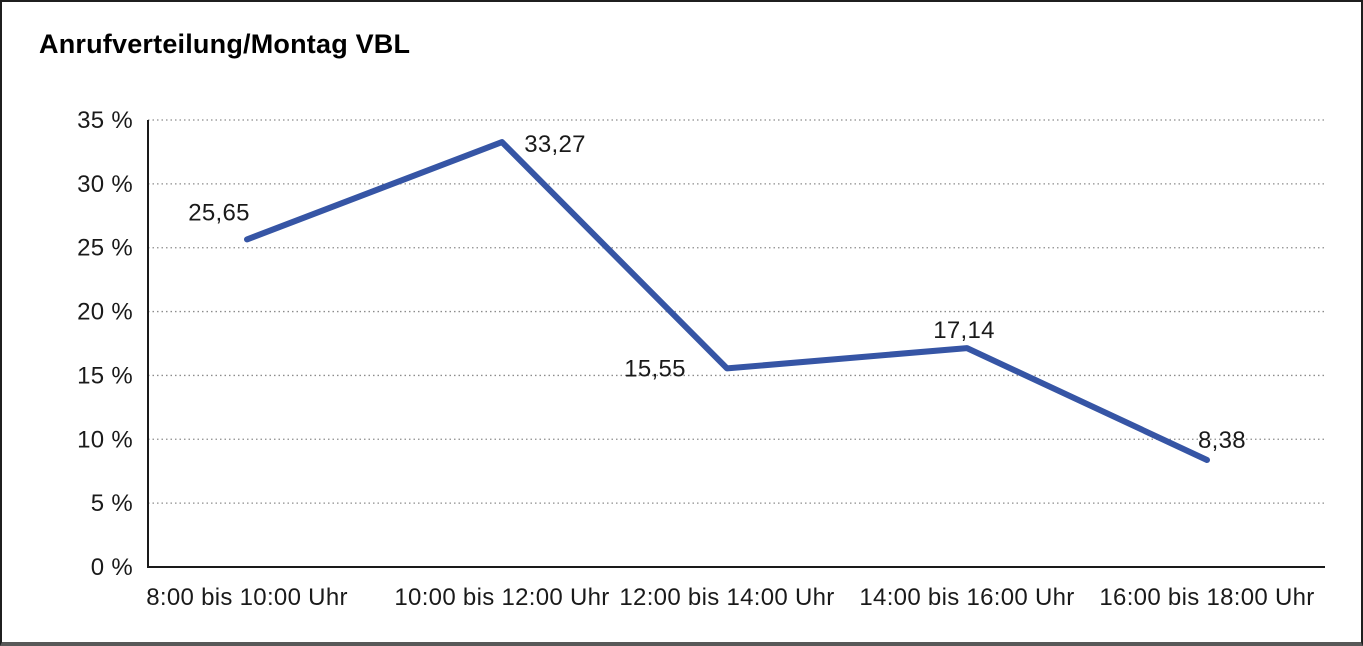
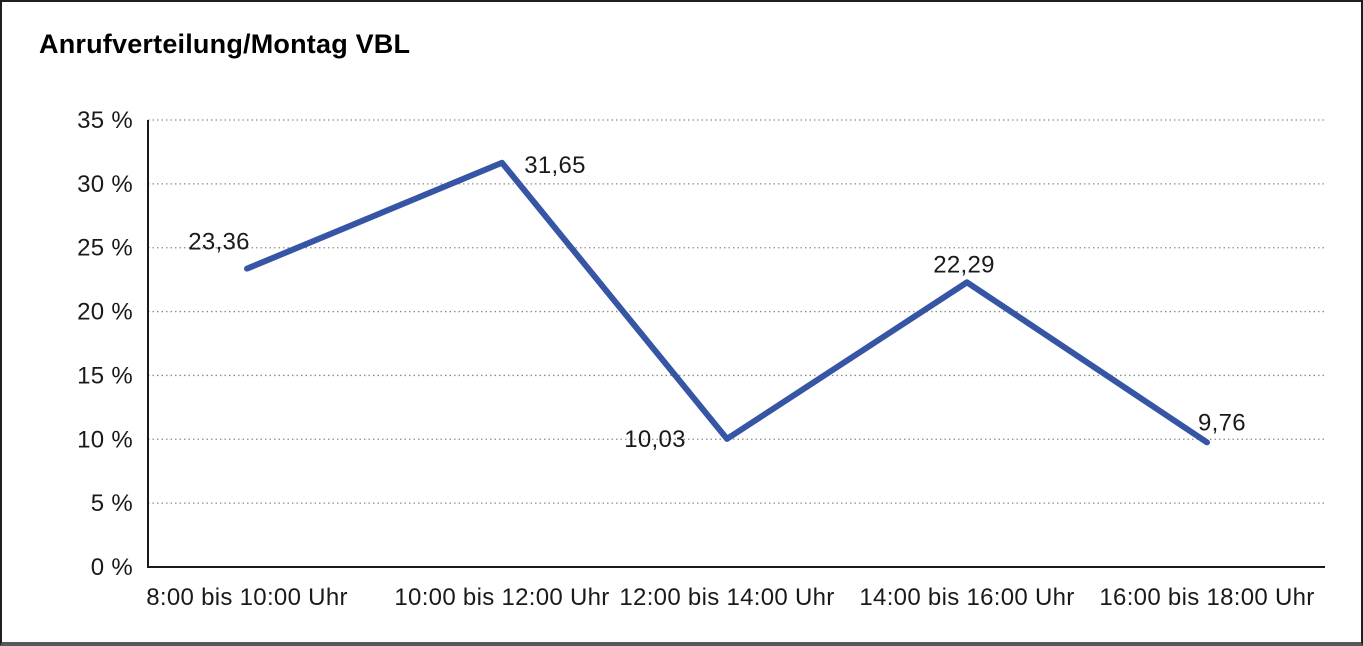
8:00 bis 10:00 Uhr: 25,65 -> 23,36
10:00 bis 12:00 Uhr: 33,27 -> 31,65
12:00 bis 14:00 Uhr: 15,55 -> 10,03
14:00 bis 16:00 Uhr: 17,14 -> 22,29
16:00 bis 18:00 Uhr: 8,38 -> 9,76
